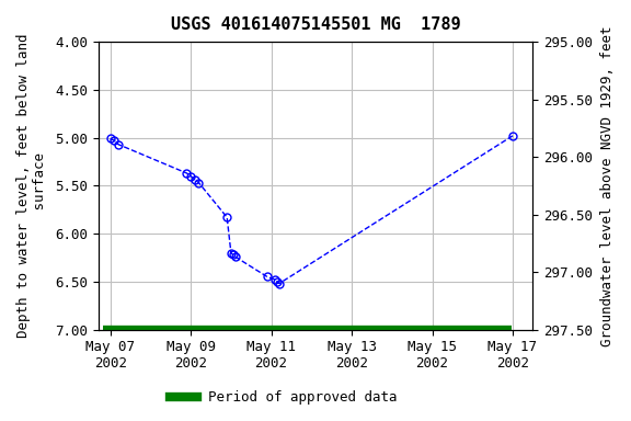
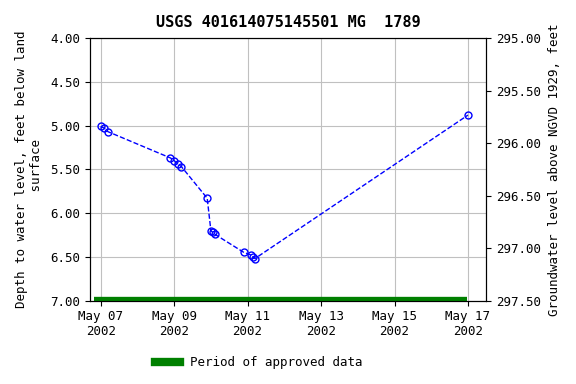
May 17 2002: 4.98 -> 4.88
